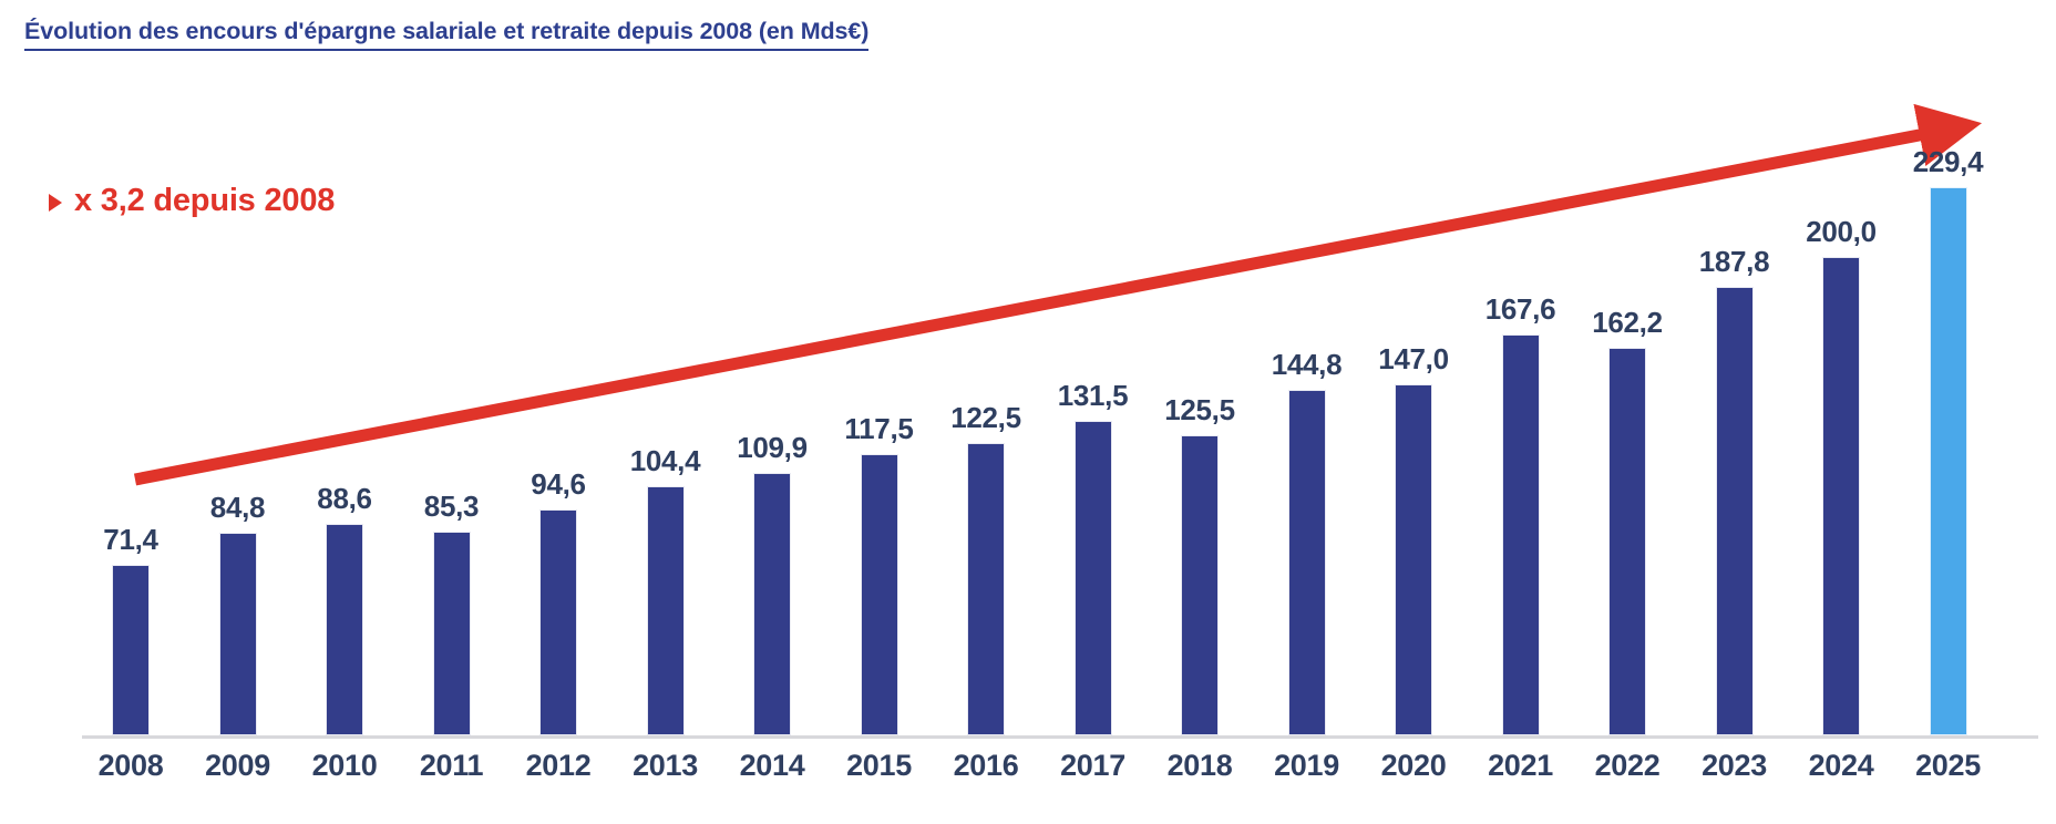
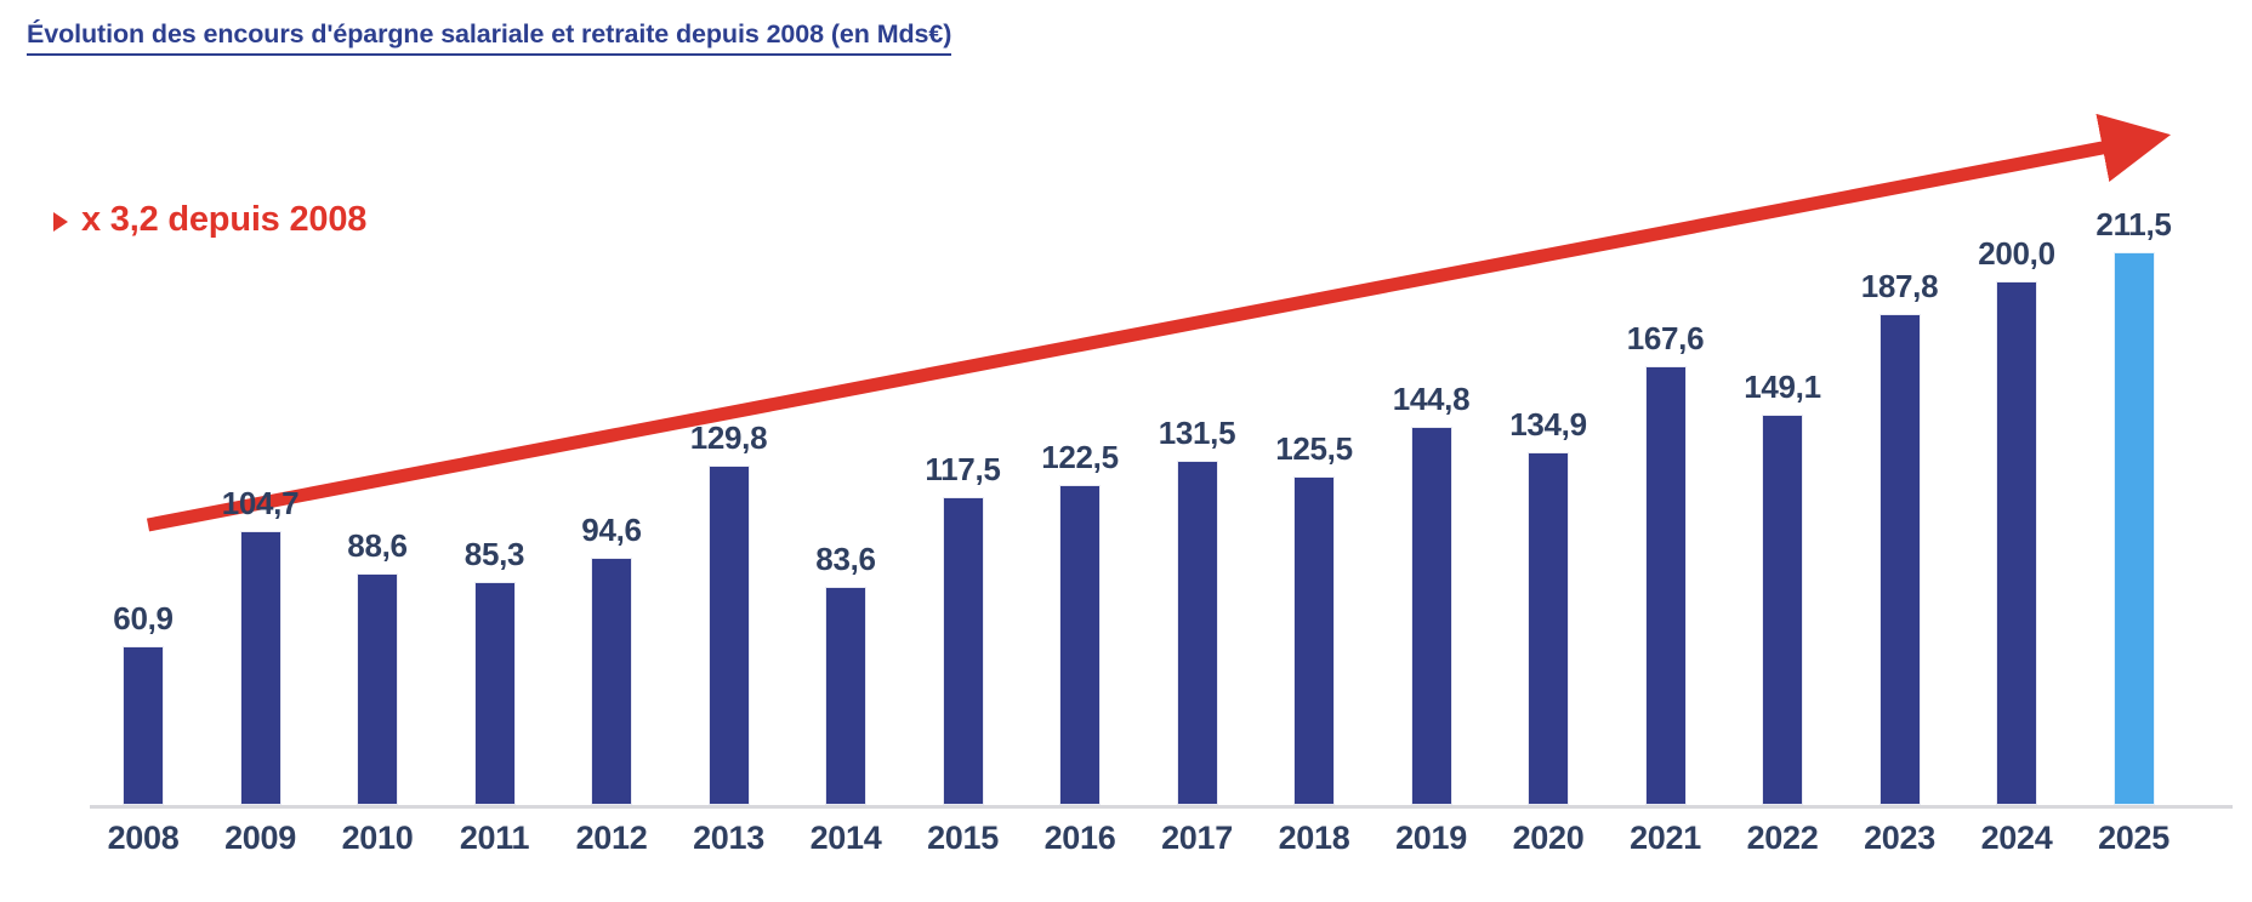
2008: 71,4 -> 60,9
2009: 84,8 -> 104,7
2013: 104,4 -> 129,8
2014: 109,9 -> 83,6
2020: 147,0 -> 134,9
2022: 162,2 -> 149,1
2025: 229,4 -> 211,5
